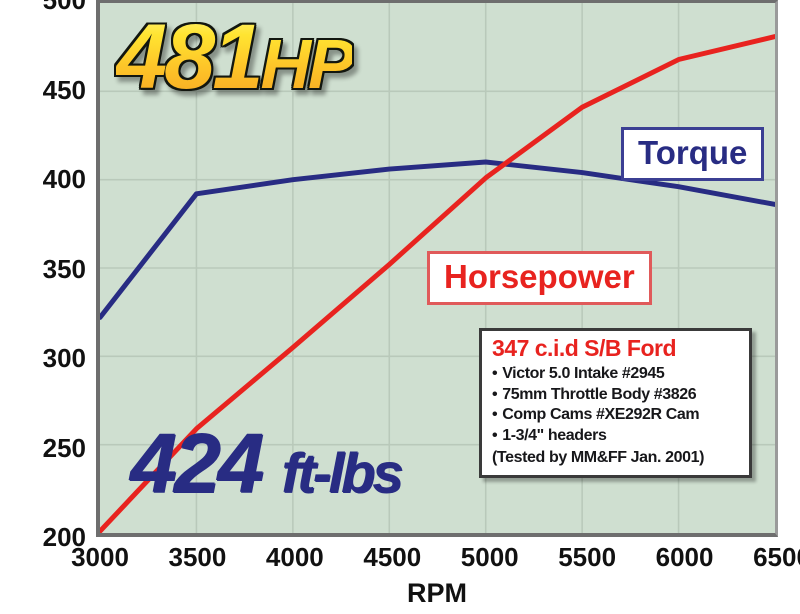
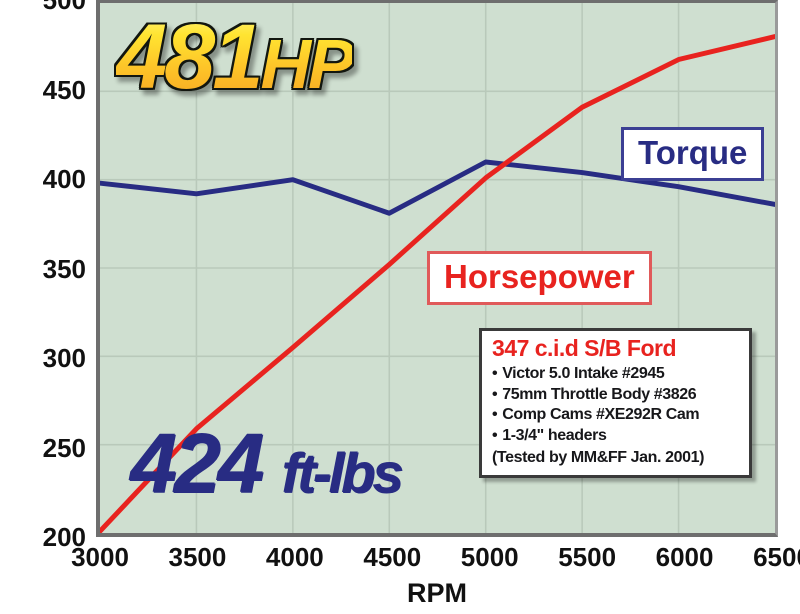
Torque/3000: 322 -> 398
Torque/4500: 406 -> 381
